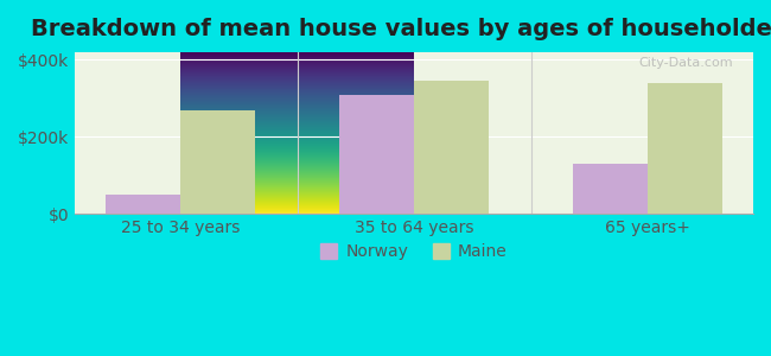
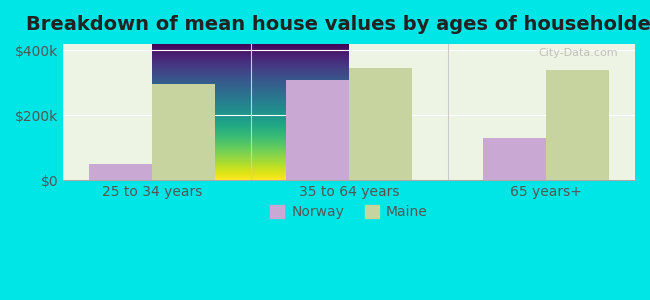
Maine/25 to 34 years: $270k -> $295k
